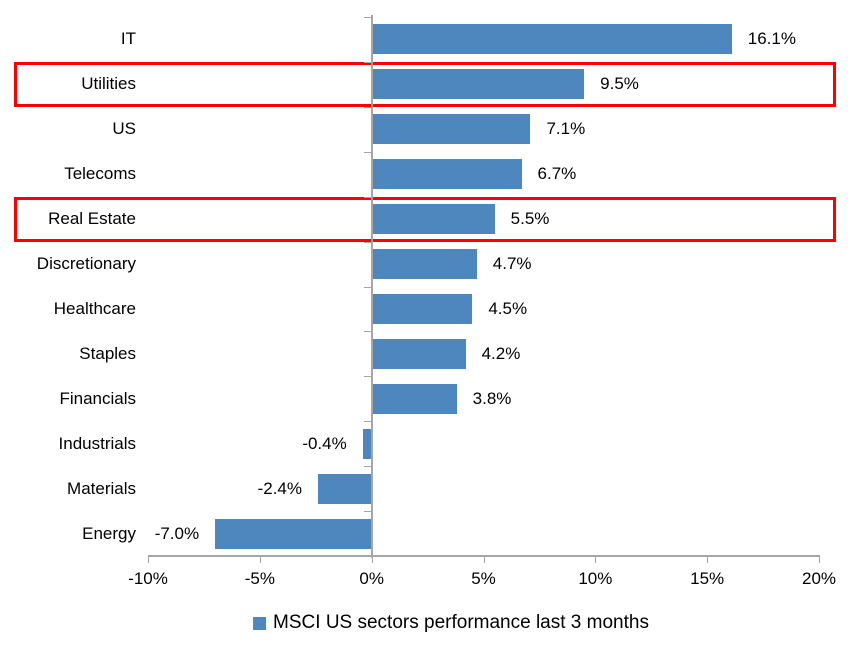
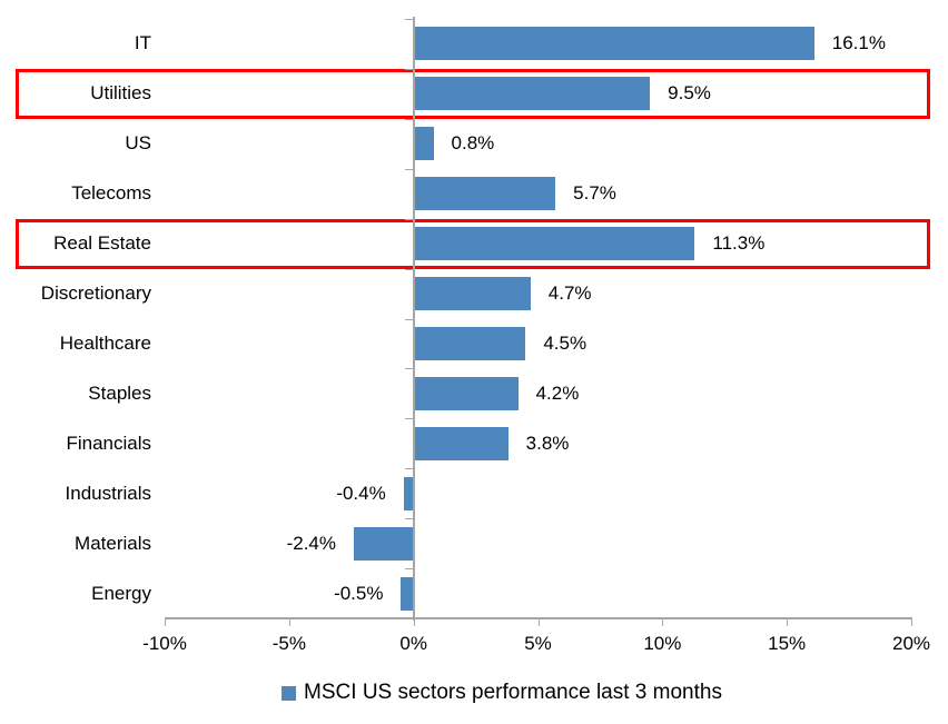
US: 7.1% -> 0.8%
Telecoms: 6.7% -> 5.7%
Real Estate: 5.5% -> 11.3%
Energy: -7.0% -> -0.5%
